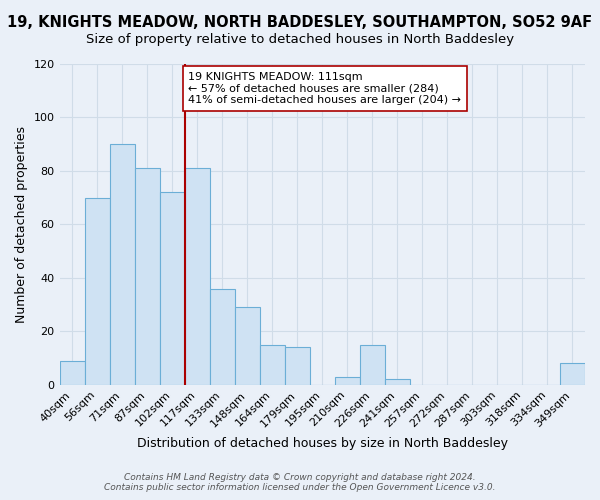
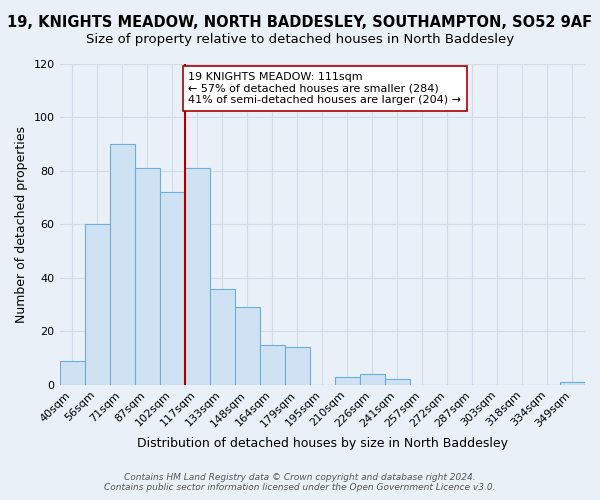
56sqm: 70 -> 60
226sqm: 15 -> 4
349sqm: 8 -> 1
